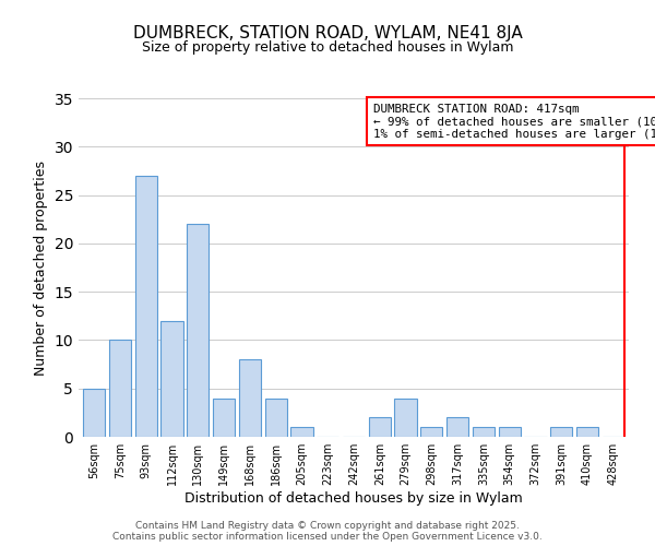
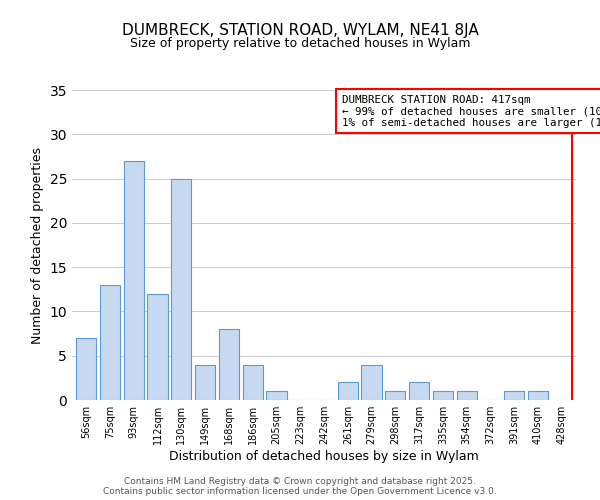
56sqm: 5 -> 7
75sqm: 10 -> 13
130sqm: 22 -> 25
